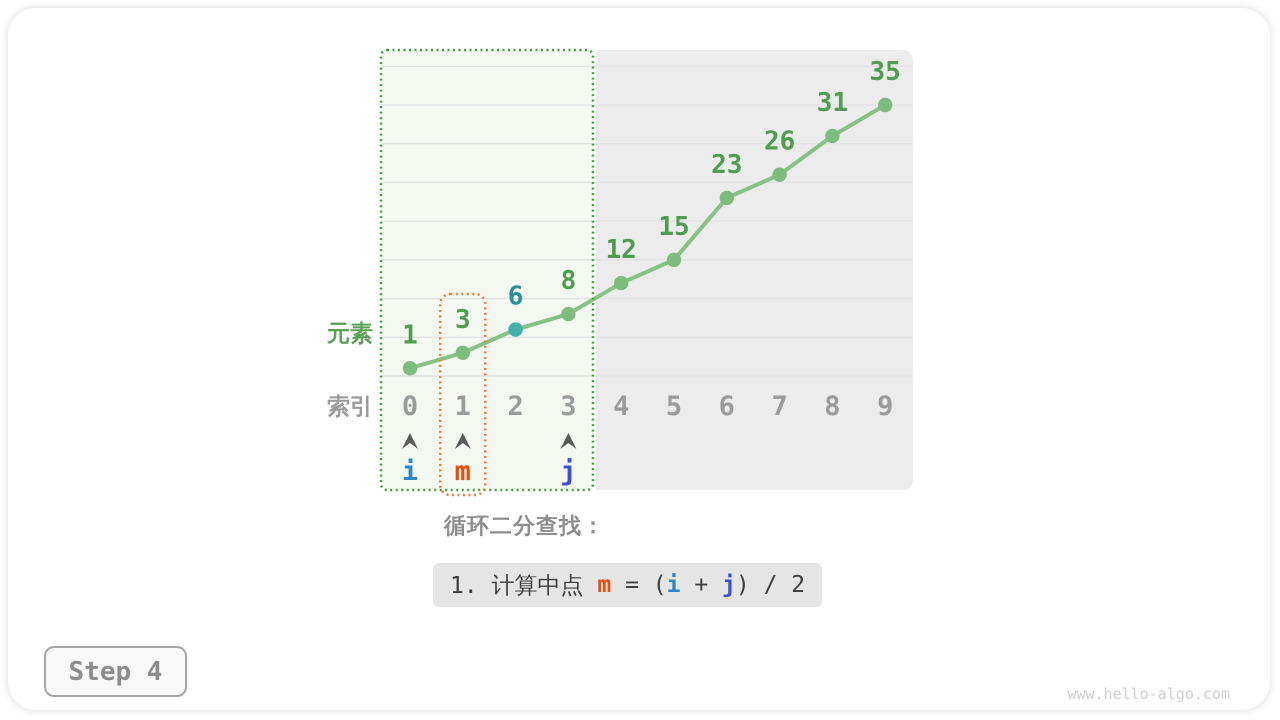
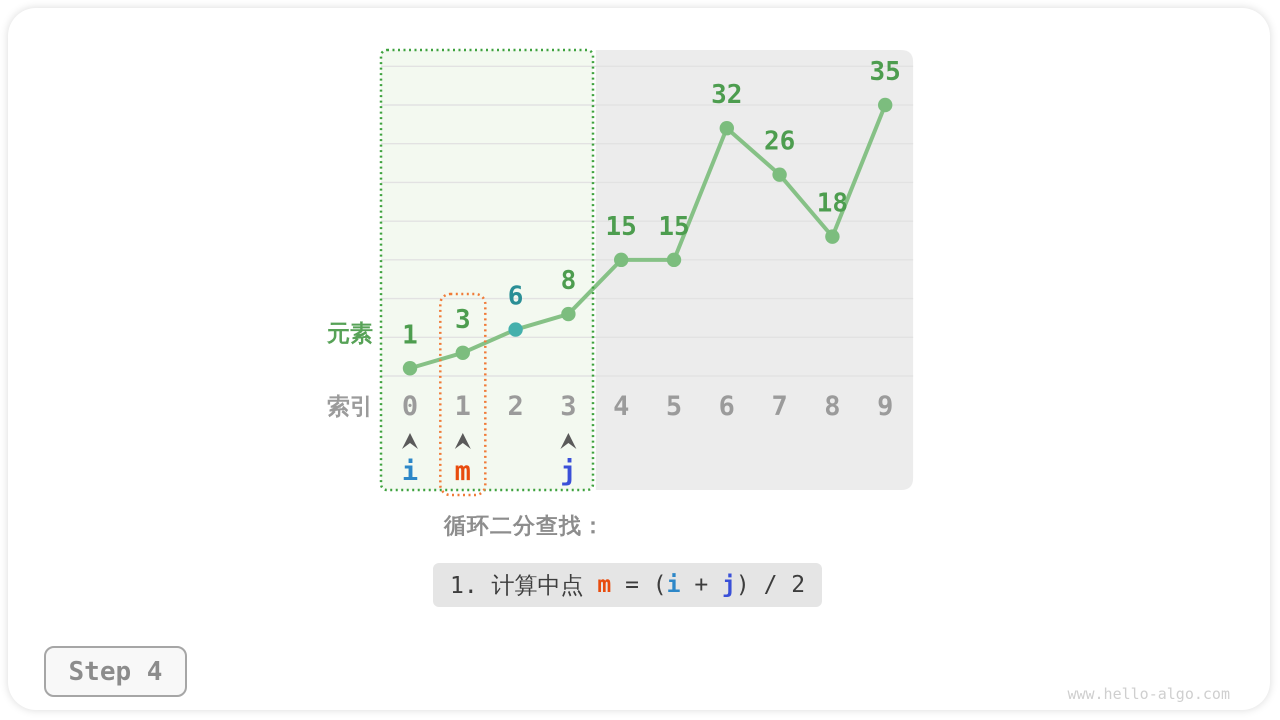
4: 12 -> 15
6: 23 -> 32
8: 31 -> 18
